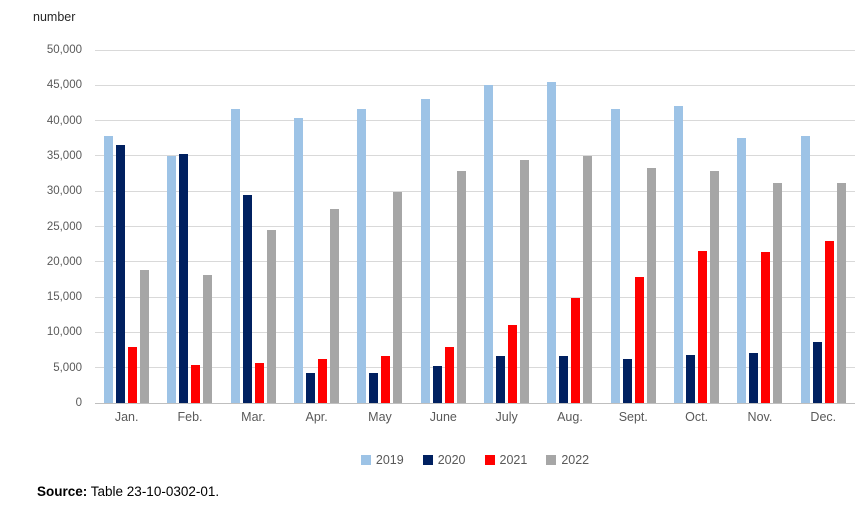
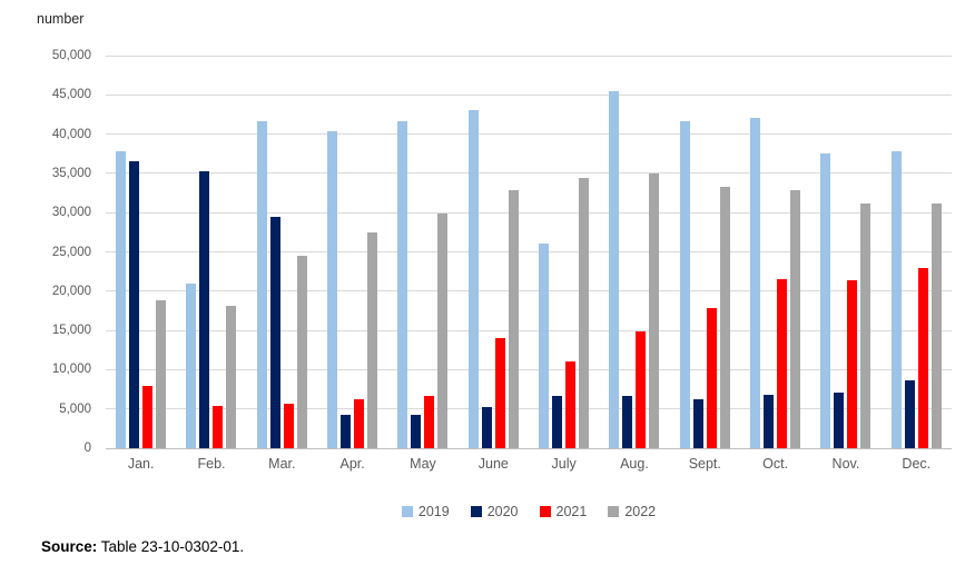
2019/Feb.: 35000 -> 21000
2021/June: 8000 -> 14000
2019/July: 45000 -> 26000
